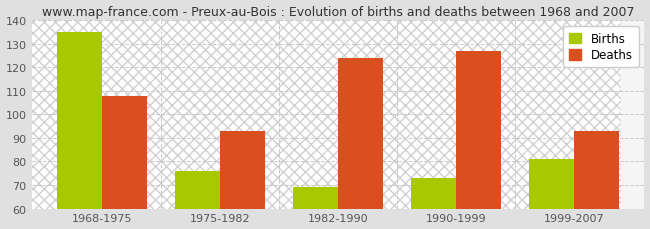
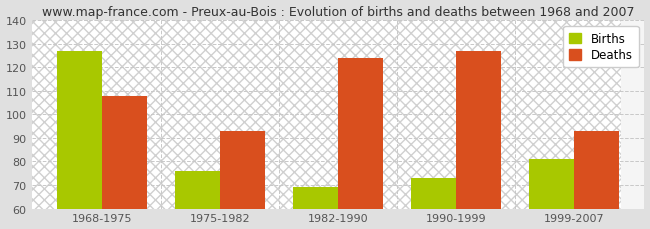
Births/1968-1975: 135 -> 127
